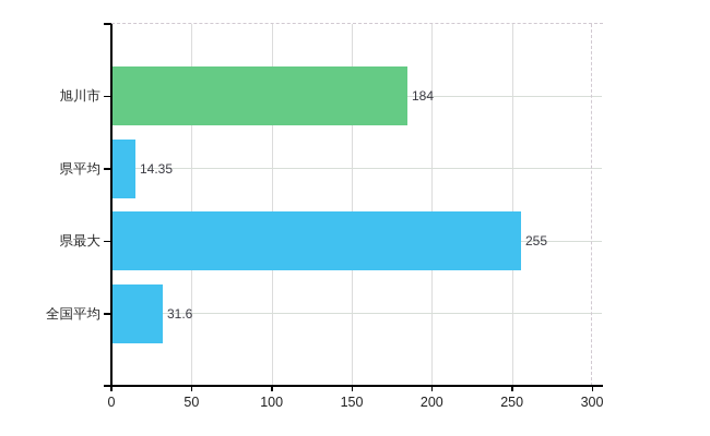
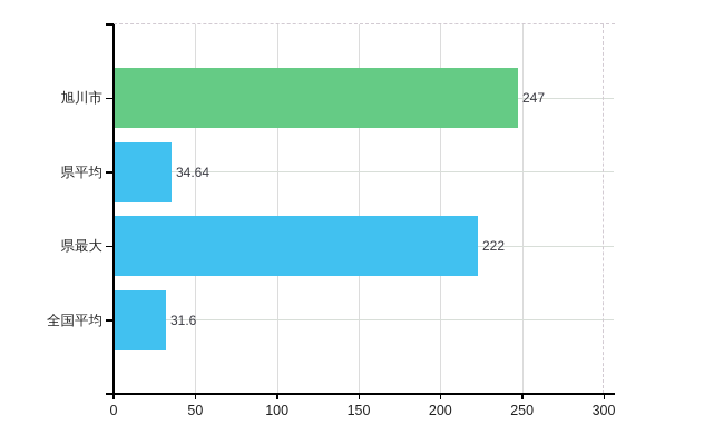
旭川市: 184 -> 247
県平均: 14.35 -> 34.64
県最大: 255 -> 222
